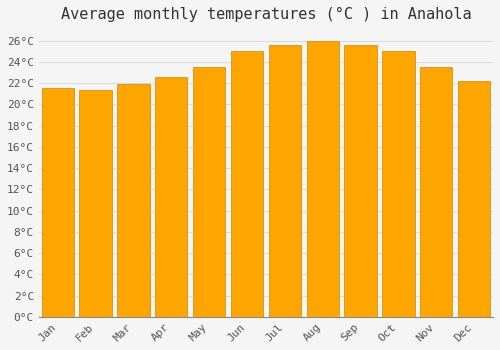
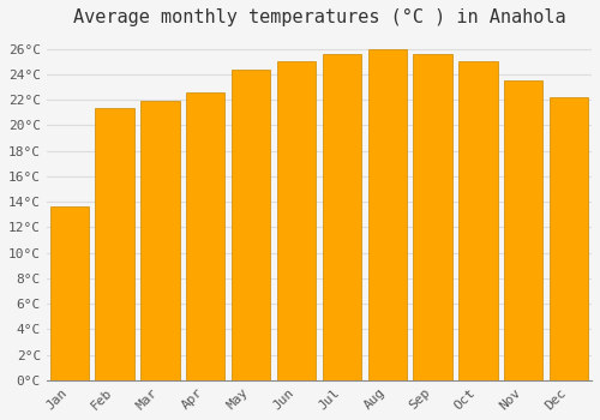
Jan: 21.5°C -> 13.6°C
May: 23.5°C -> 24.4°C
